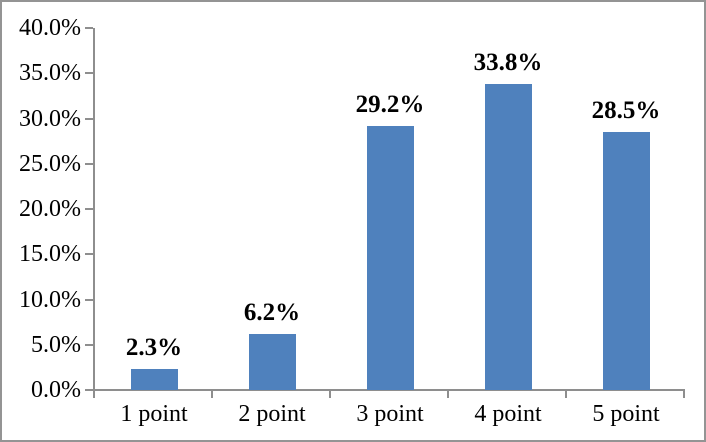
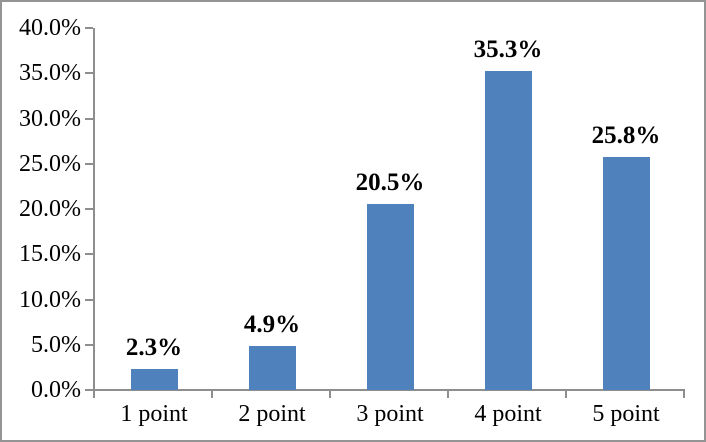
2 point: 6.2% -> 4.9%
3 point: 29.2% -> 20.5%
4 point: 33.8% -> 35.3%
5 point: 28.5% -> 25.8%
